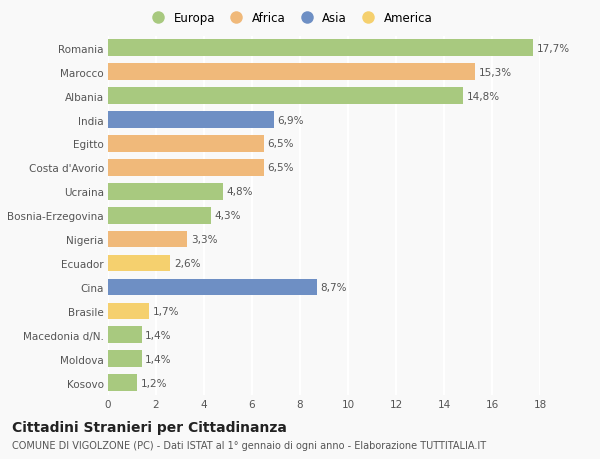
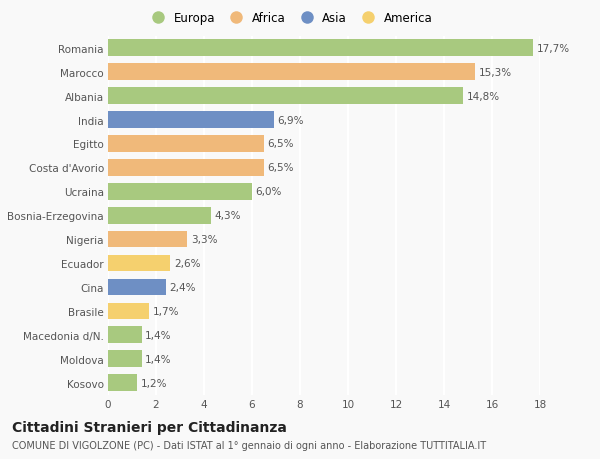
Ucraina: 4,8% -> 6,0%
Cina: 8,7% -> 2,4%
